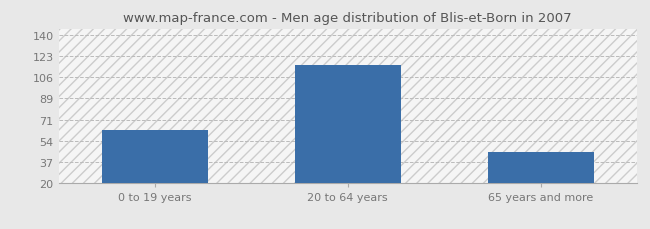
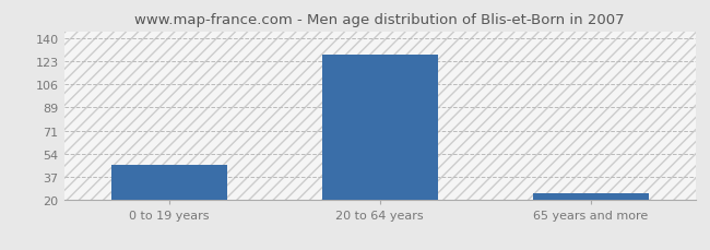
0 to 19 years: 63 -> 46
20 to 64 years: 116 -> 128
65 years and more: 45 -> 25
